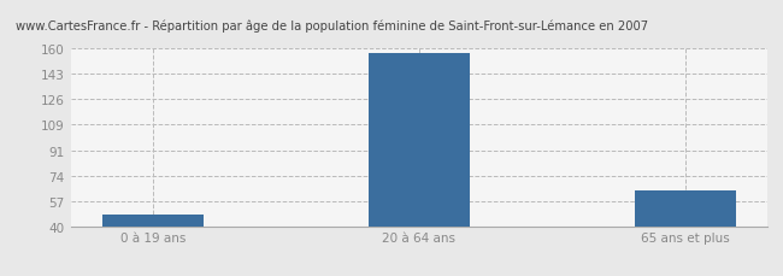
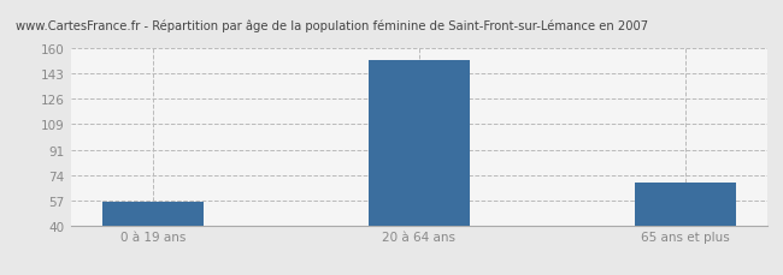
0 à 19 ans: 48 -> 56
20 à 64 ans: 157 -> 152
65 ans et plus: 64 -> 69
